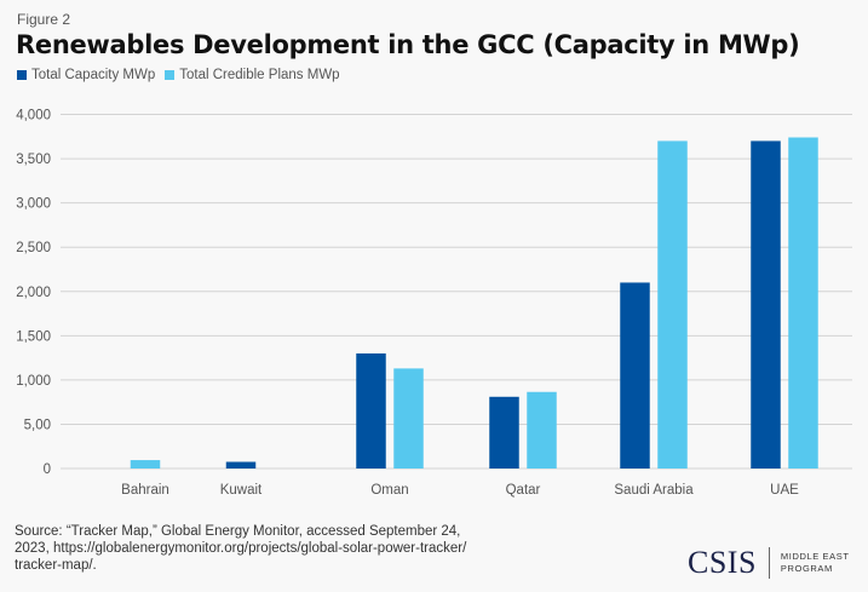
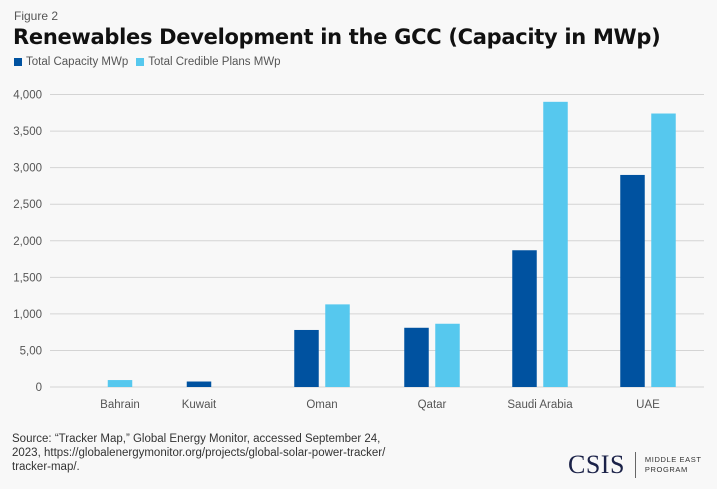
Total Capacity MWp/Oman: 1300 -> 800
Total Capacity MWp/Saudi Arabia: 2100 -> 1900
Total Credible Plans MWp/Saudi Arabia: 3700 -> 3900
Total Capacity MWp/UAE: 3700 -> 2900
